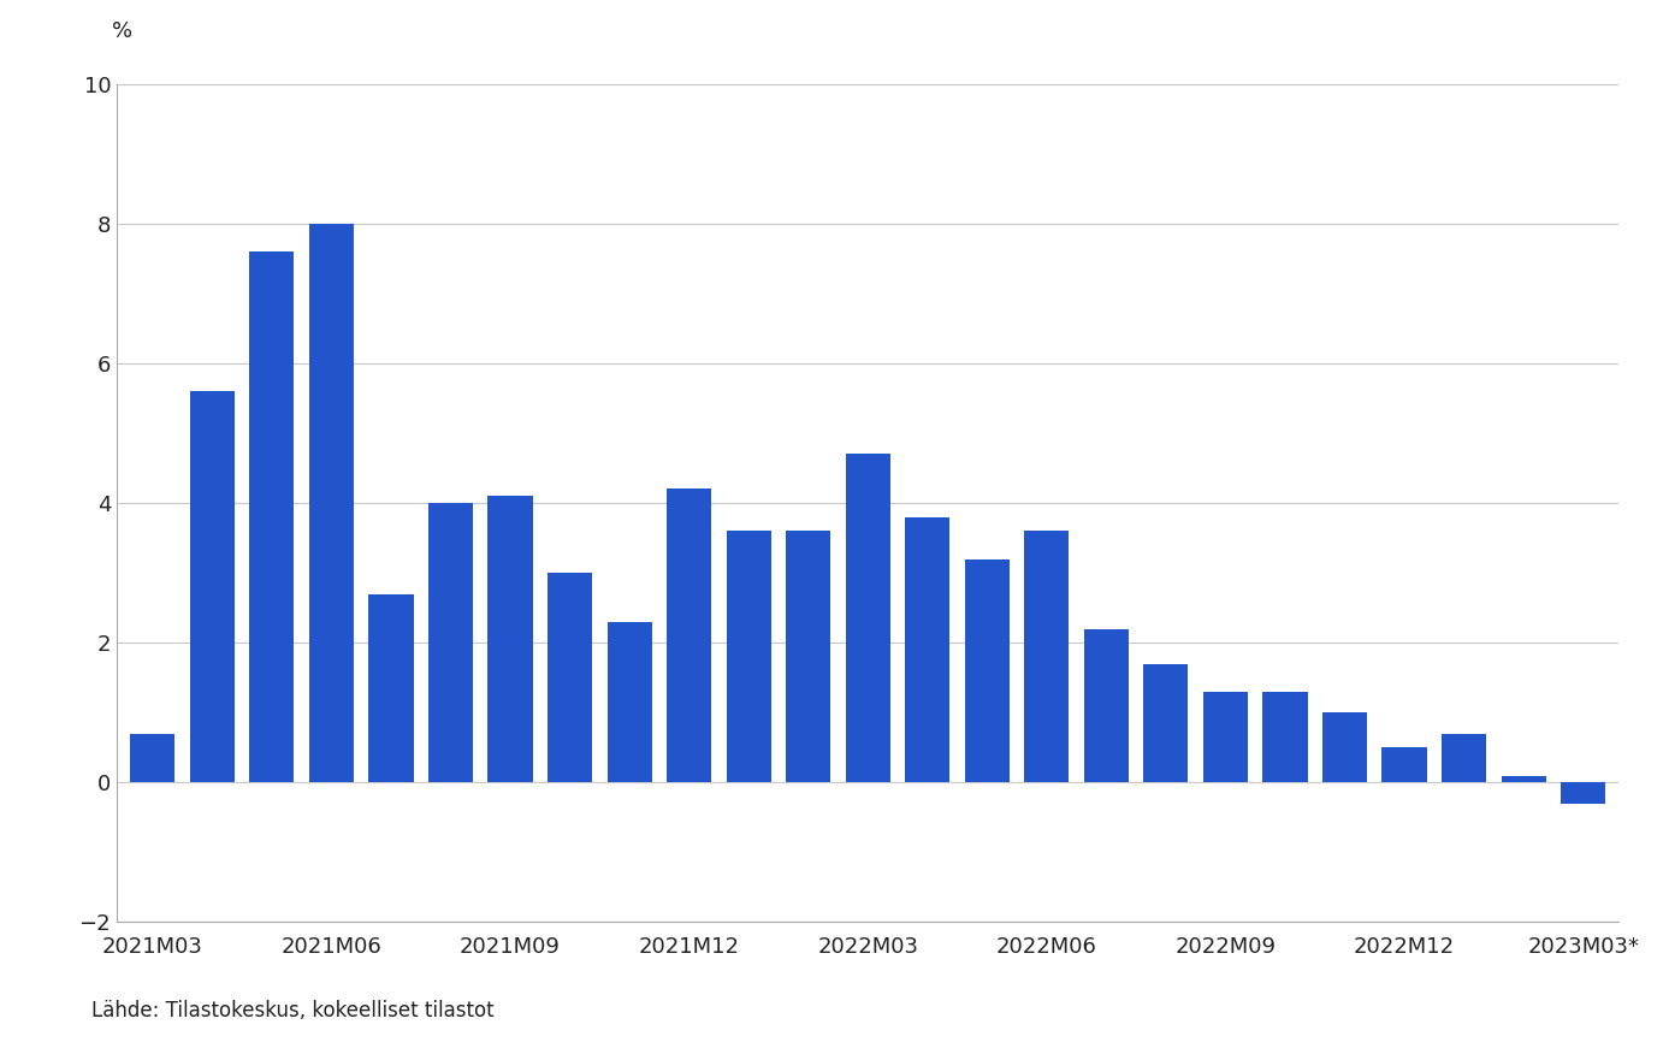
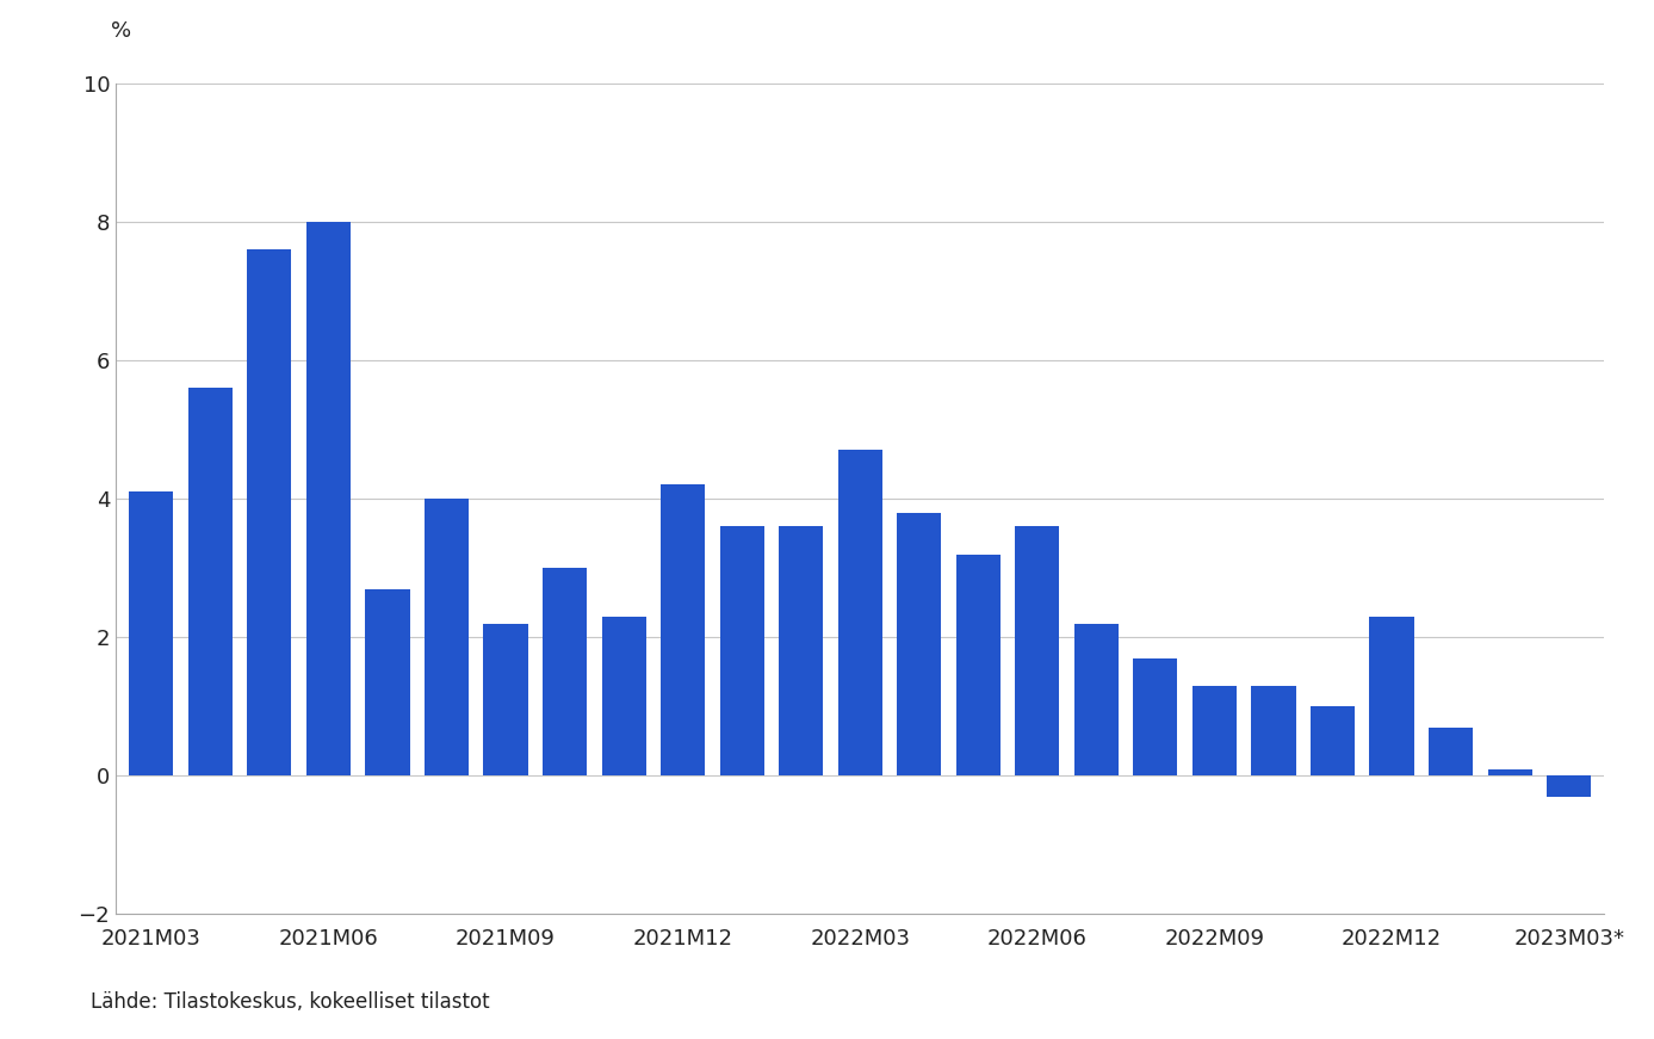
2021M03: 0.7 -> 4.1
2021M09: 4.1 -> 2.2
2022M12: 0.5 -> 2.3
